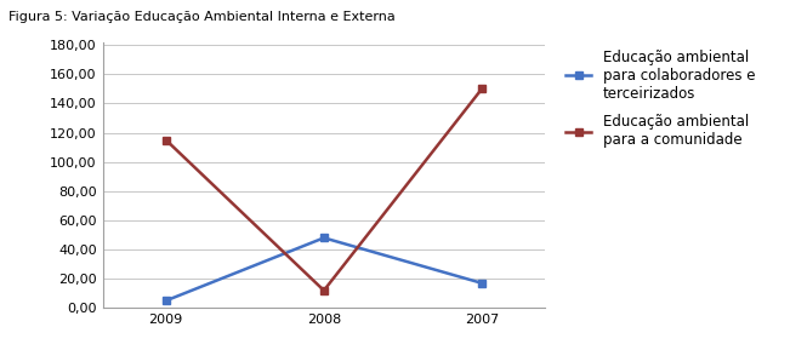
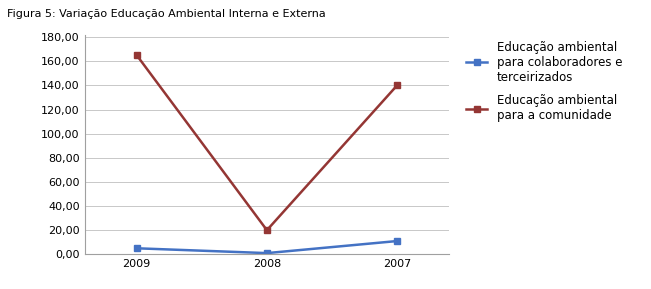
Educação ambiental para a comunidade/2009: 115 -> 165
Educação ambiental para colaboradores e terceirizados/2008: 48 -> 1
Educação ambiental para a comunidade/2008: 12 -> 20
Educação ambiental para colaboradores e terceirizados/2007: 17 -> 11
Educação ambiental para a comunidade/2007: 150 -> 140
